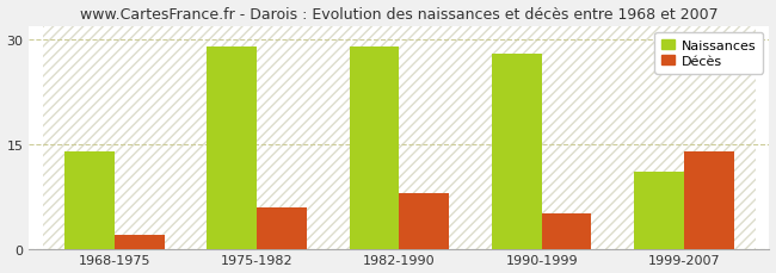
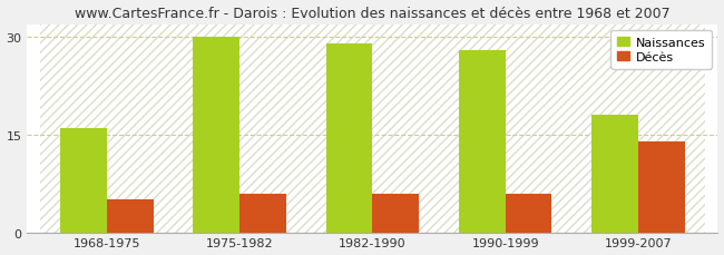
Naissances/1968-1975: 14 -> 16
Décès/1968-1975: 2 -> 5
Naissances/1975-1982: 29 -> 30
Décès/1982-1990: 8 -> 6
Décès/1990-1999: 5 -> 6
Naissances/1999-2007: 11 -> 18
